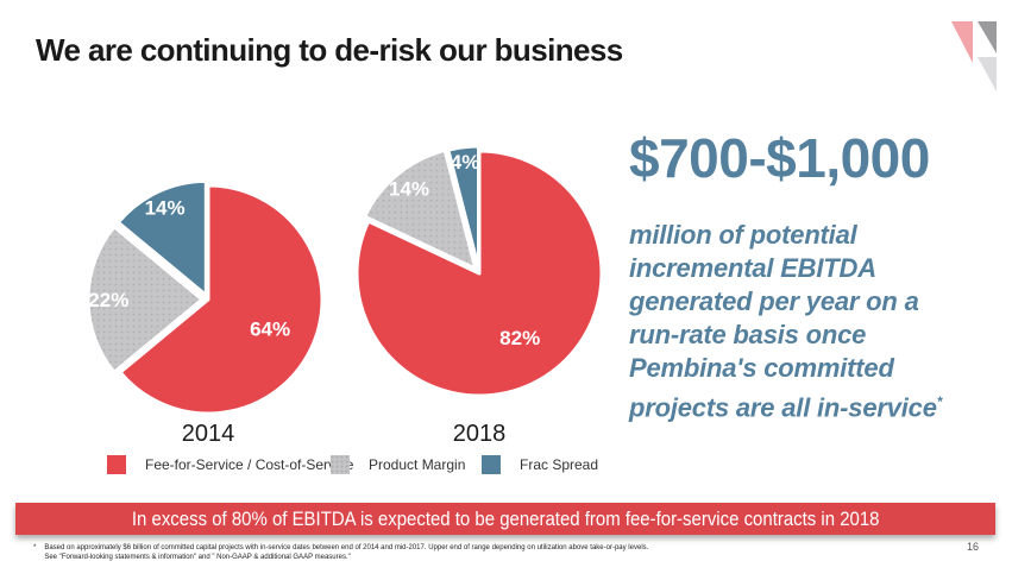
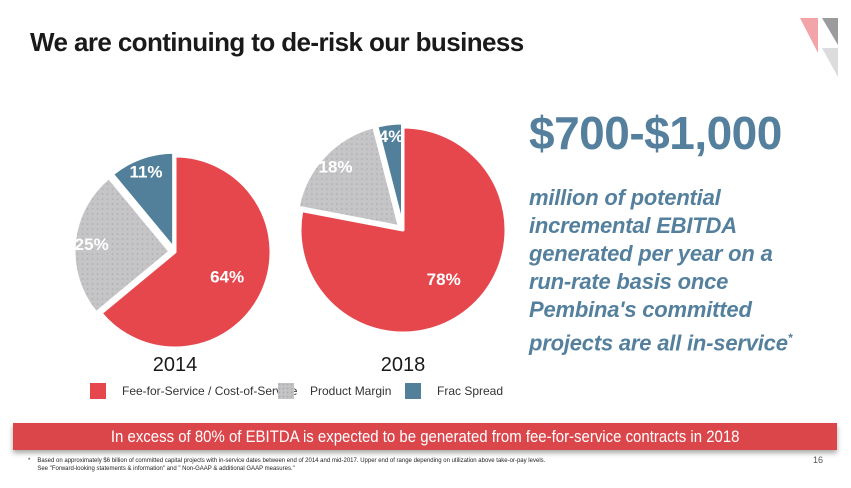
2014/Product Margin: 22% -> 25%
2014/Frac Spread: 14% -> 11%
2018/Fee-for-Service / Cost-of-Service: 82% -> 78%
2018/Product Margin: 14% -> 18%
